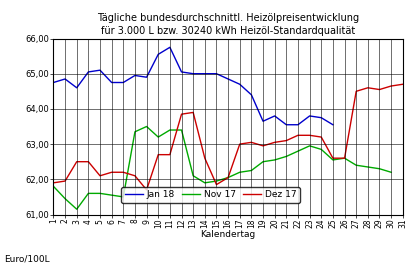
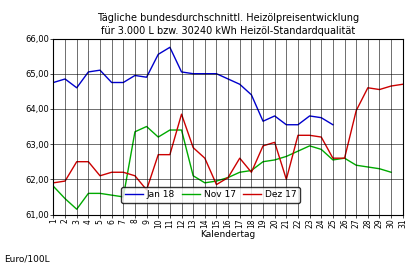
Dez 17/13: 63,90 -> 62,90
Dez 17/17: 63,00 -> 62,60
Dez 17/18: 63,05 -> 62,20
Dez 17/21: 63,10 -> 62,00
Dez 17/27: 64,50 -> 63,95
